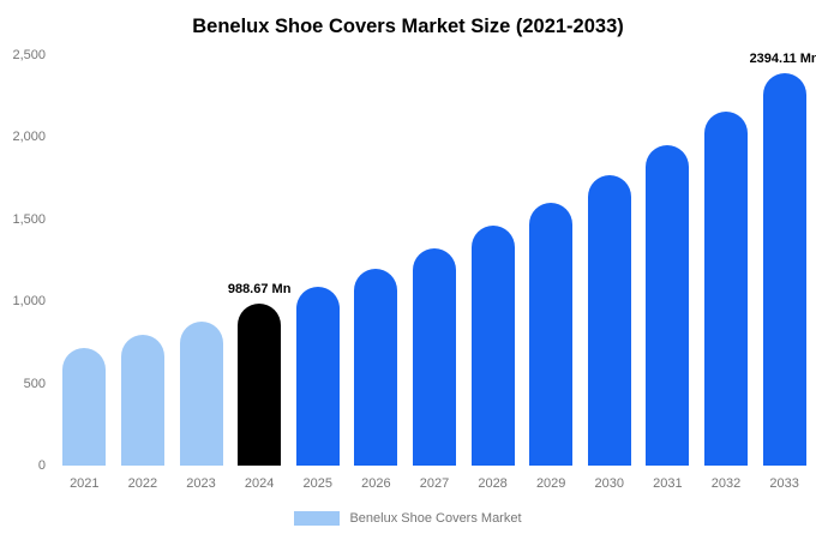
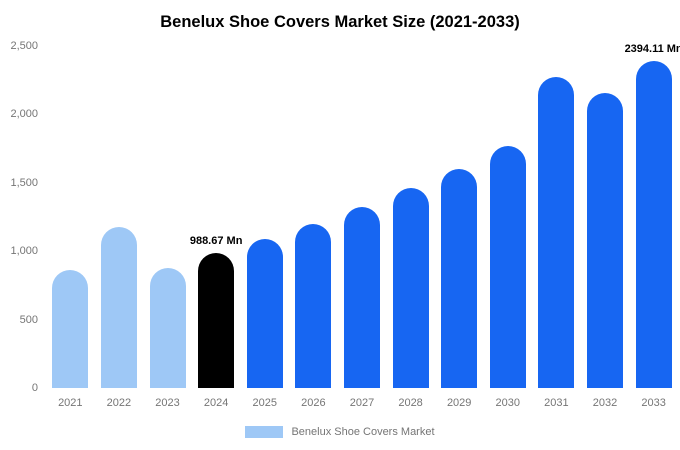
2021: 720 -> 860
2022: 800 -> 1180
2031: 1950 -> 2270
